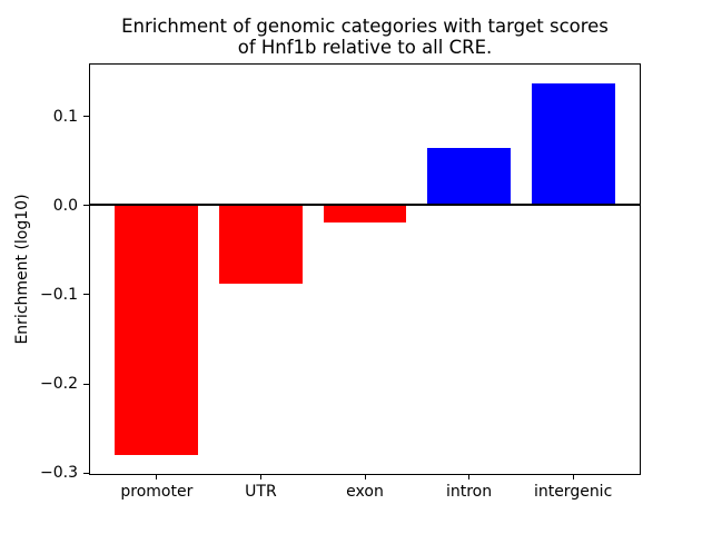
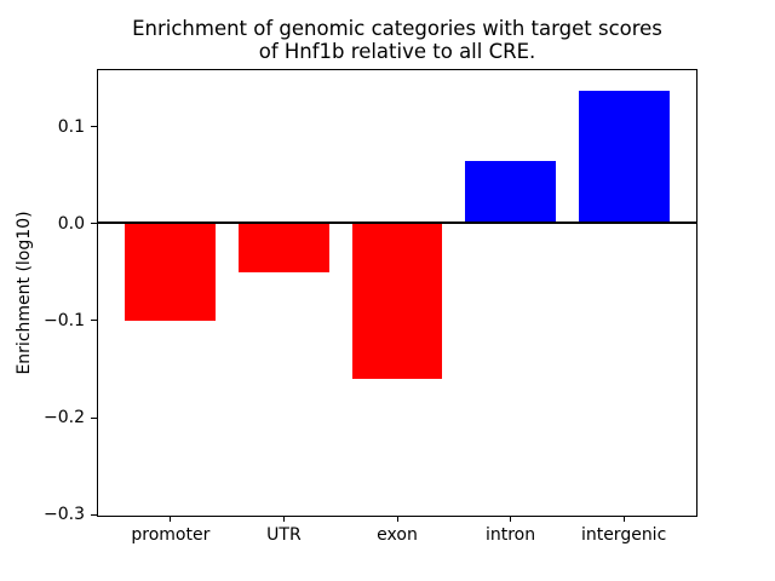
promoter: -0.28 -> -0.10
UTR: -0.09 -> -0.05
exon: -0.02 -> -0.16
